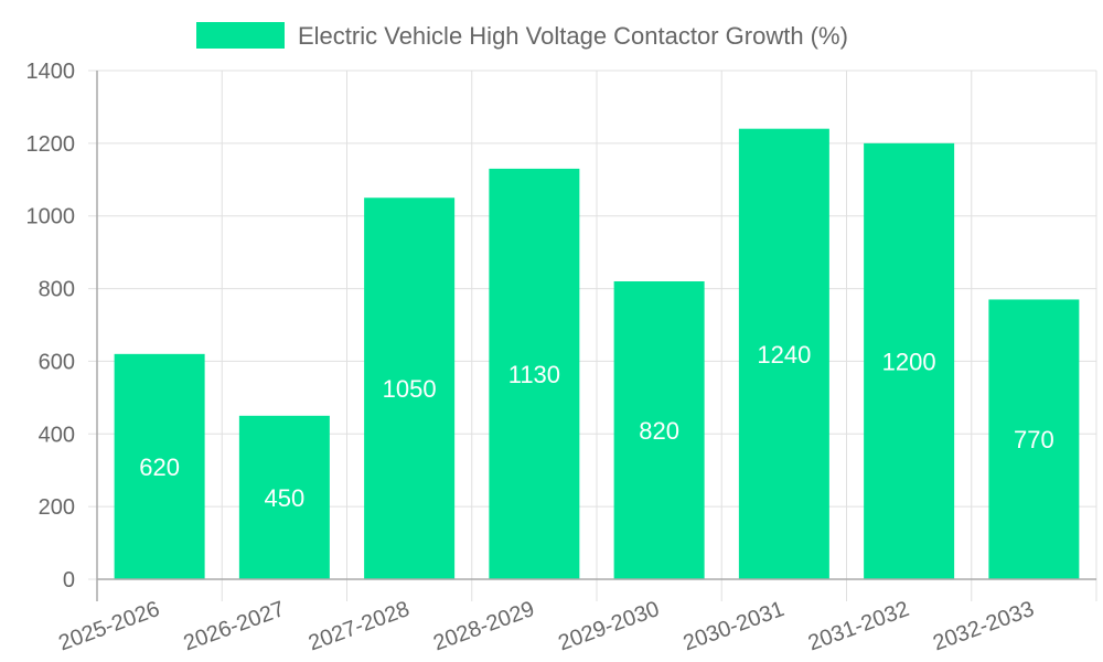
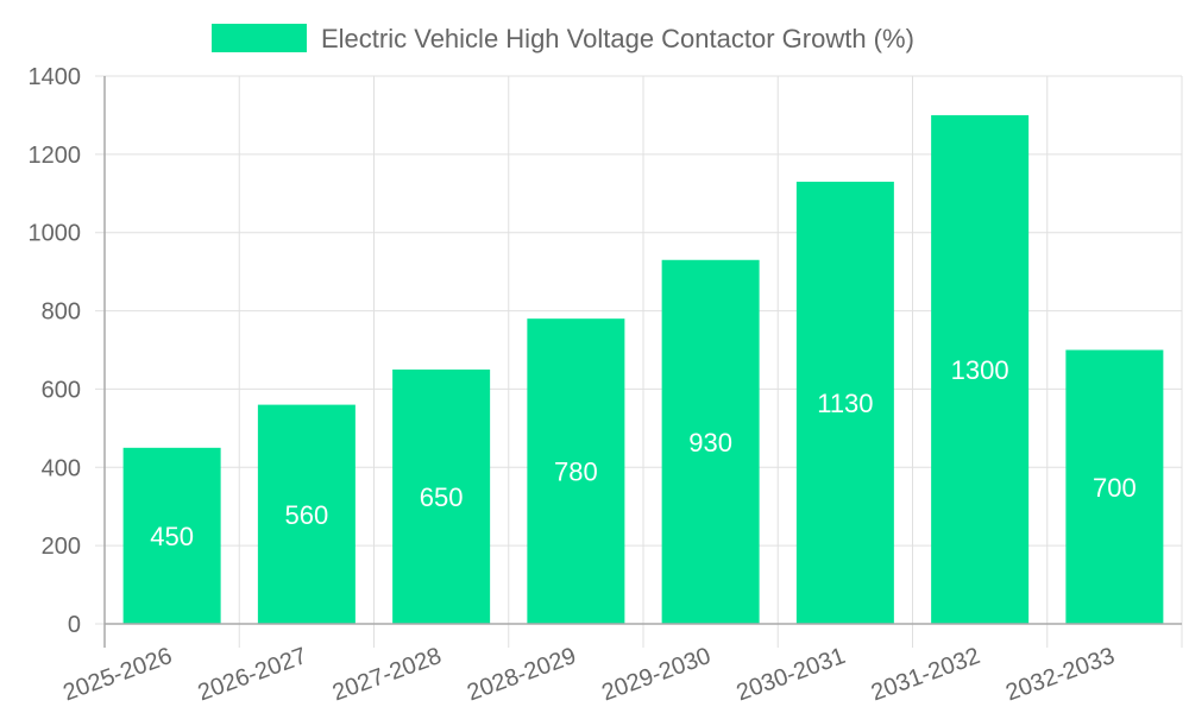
2025-2026: 620 -> 450
2026-2027: 450 -> 560
2027-2028: 1050 -> 650
2028-2029: 1130 -> 780
2029-2030: 820 -> 930
2030-2031: 1240 -> 1130
2031-2032: 1200 -> 1300
2032-2033: 770 -> 700
